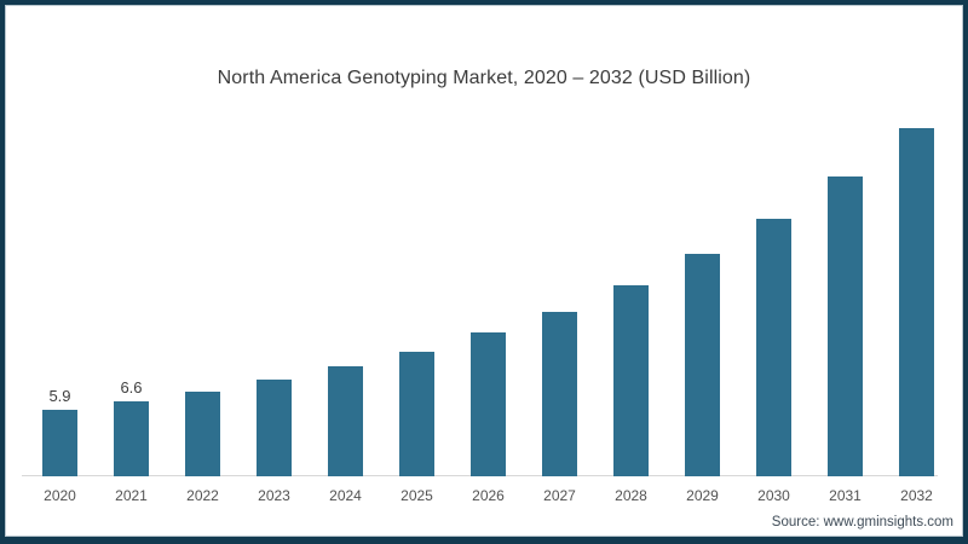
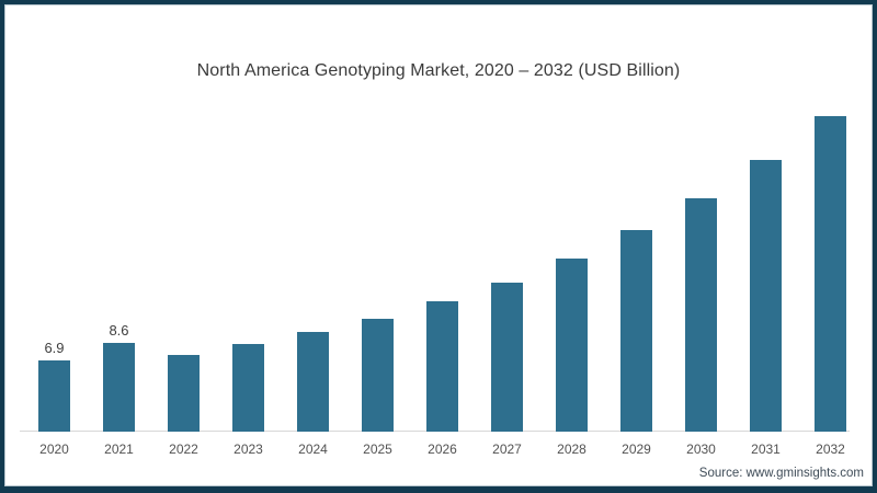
2020: 5.9 -> 6.9
2021: 6.6 -> 8.6
